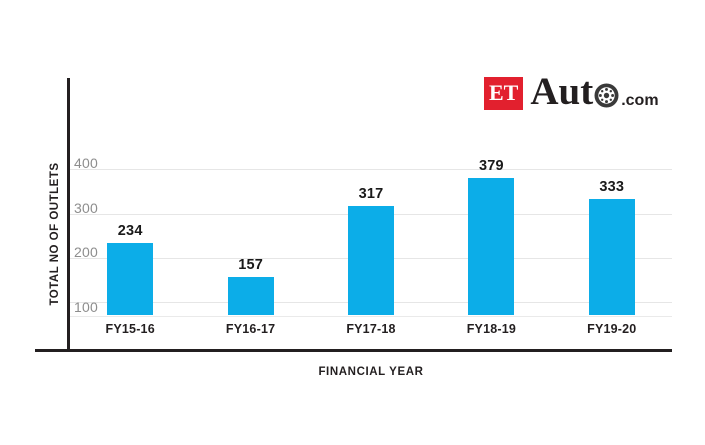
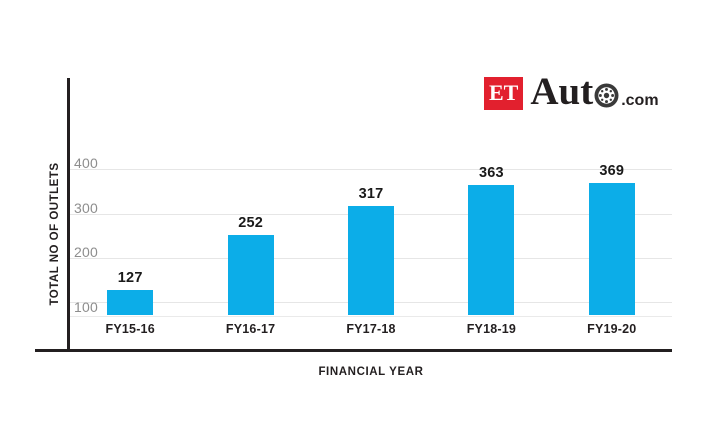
FY15-16: 234 -> 127
FY16-17: 157 -> 252
FY18-19: 379 -> 363
FY19-20: 333 -> 369
